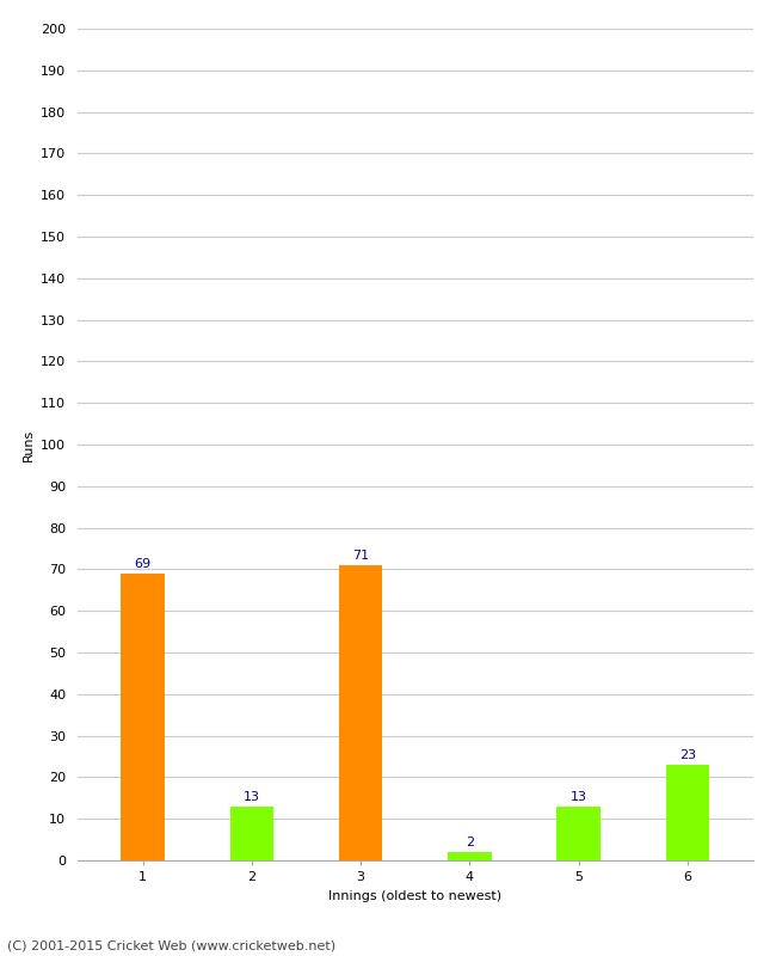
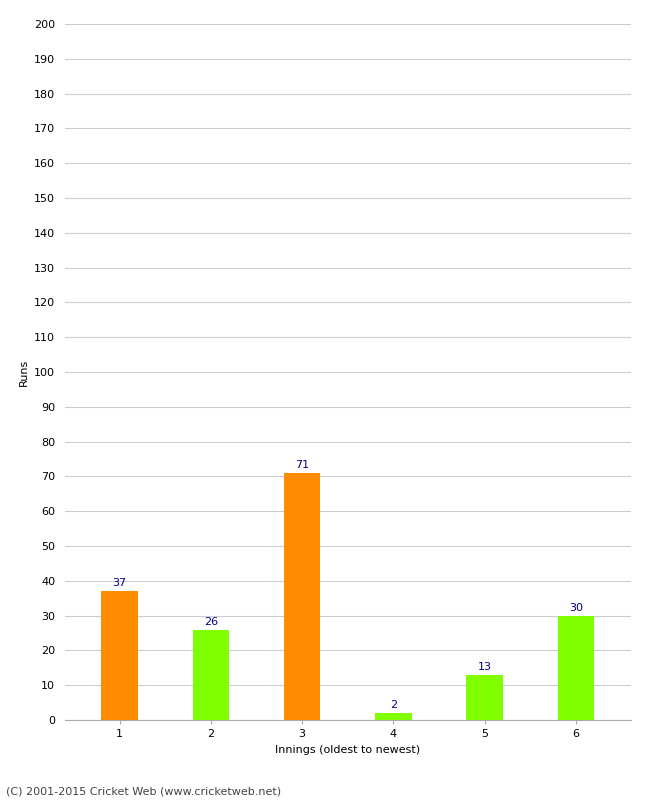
1: 69 -> 37
2: 13 -> 26
6: 23 -> 30
